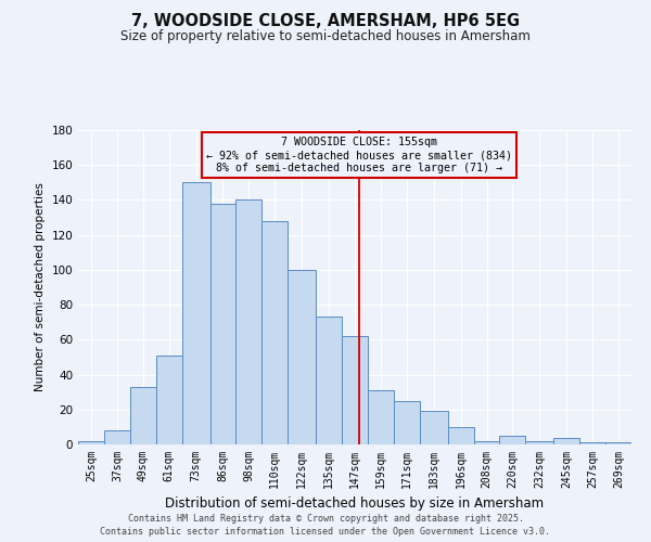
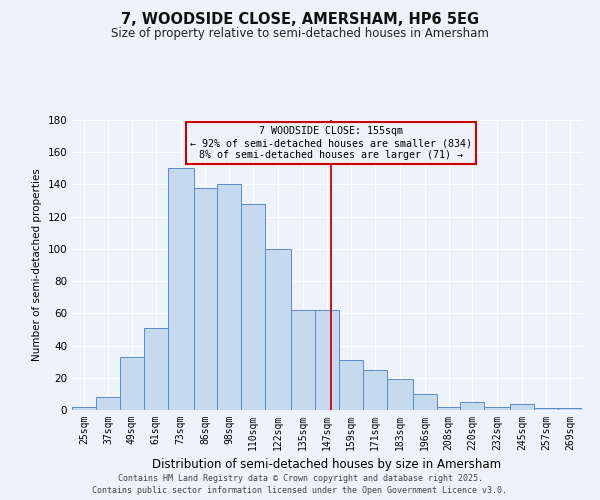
135sqm: 73 -> 62
